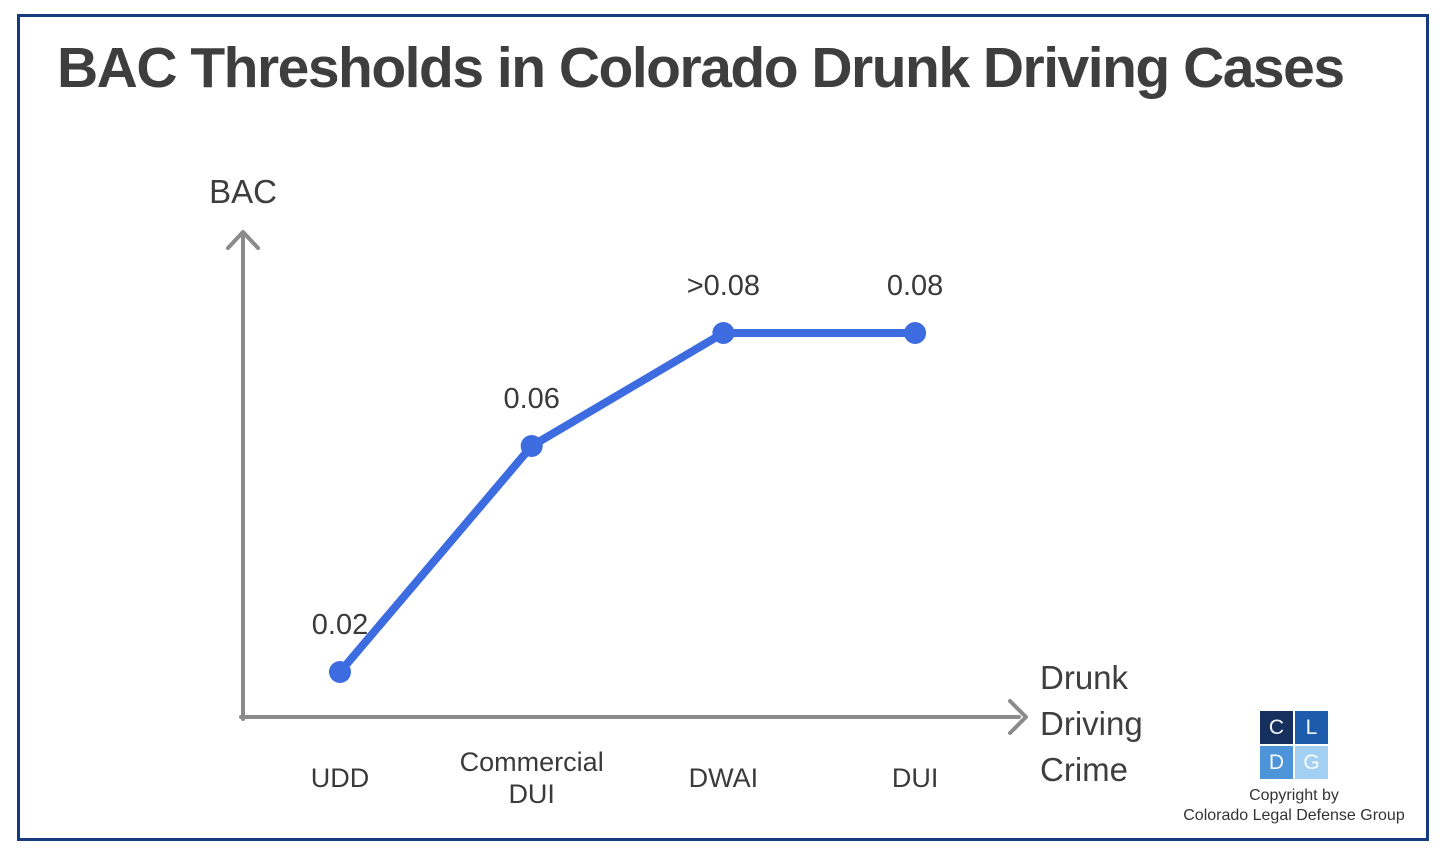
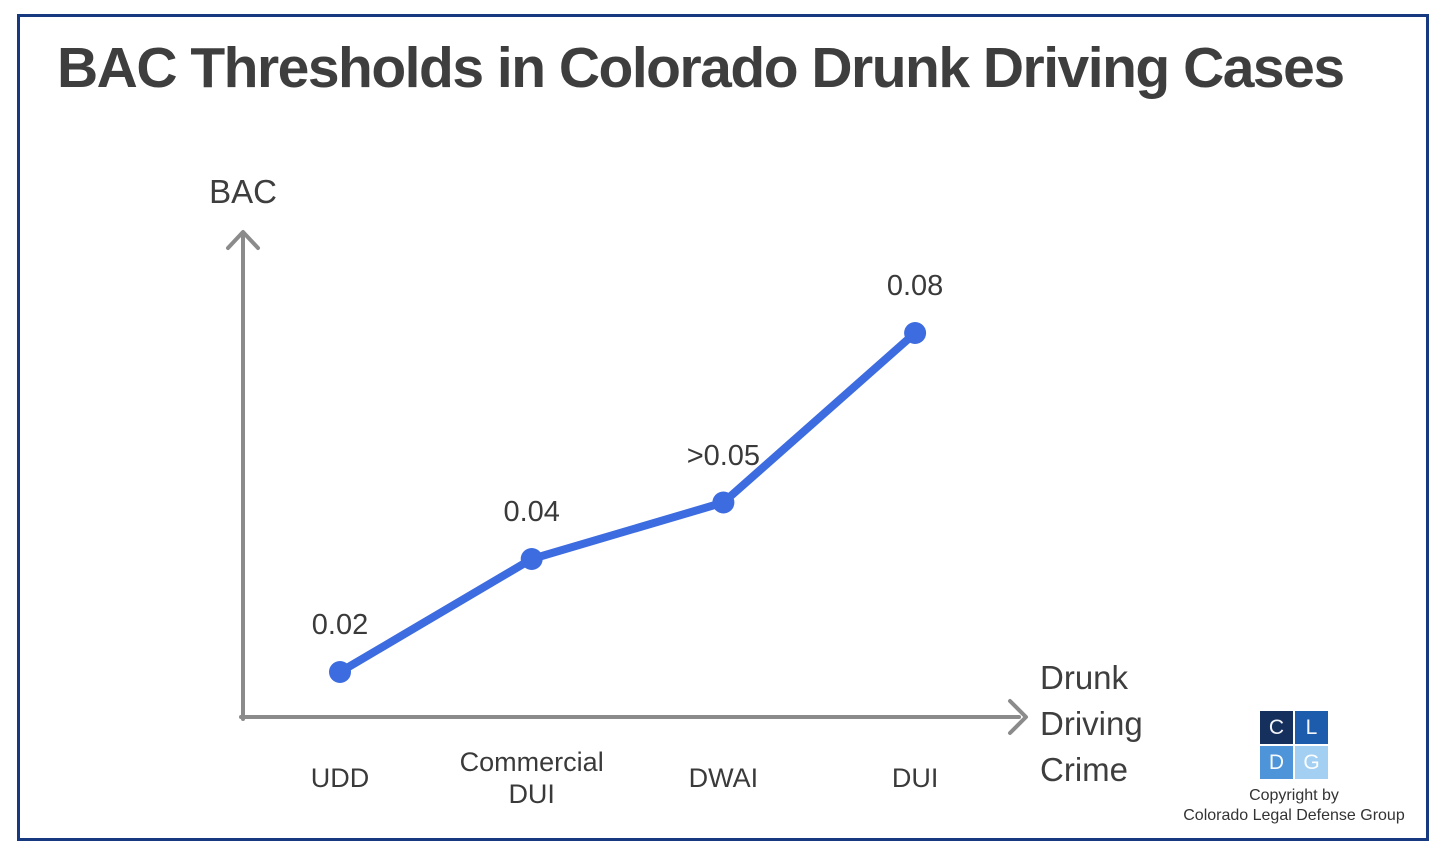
Commercial DUI: 0.06 -> 0.04
DWAI: 0.08 -> 0.05
